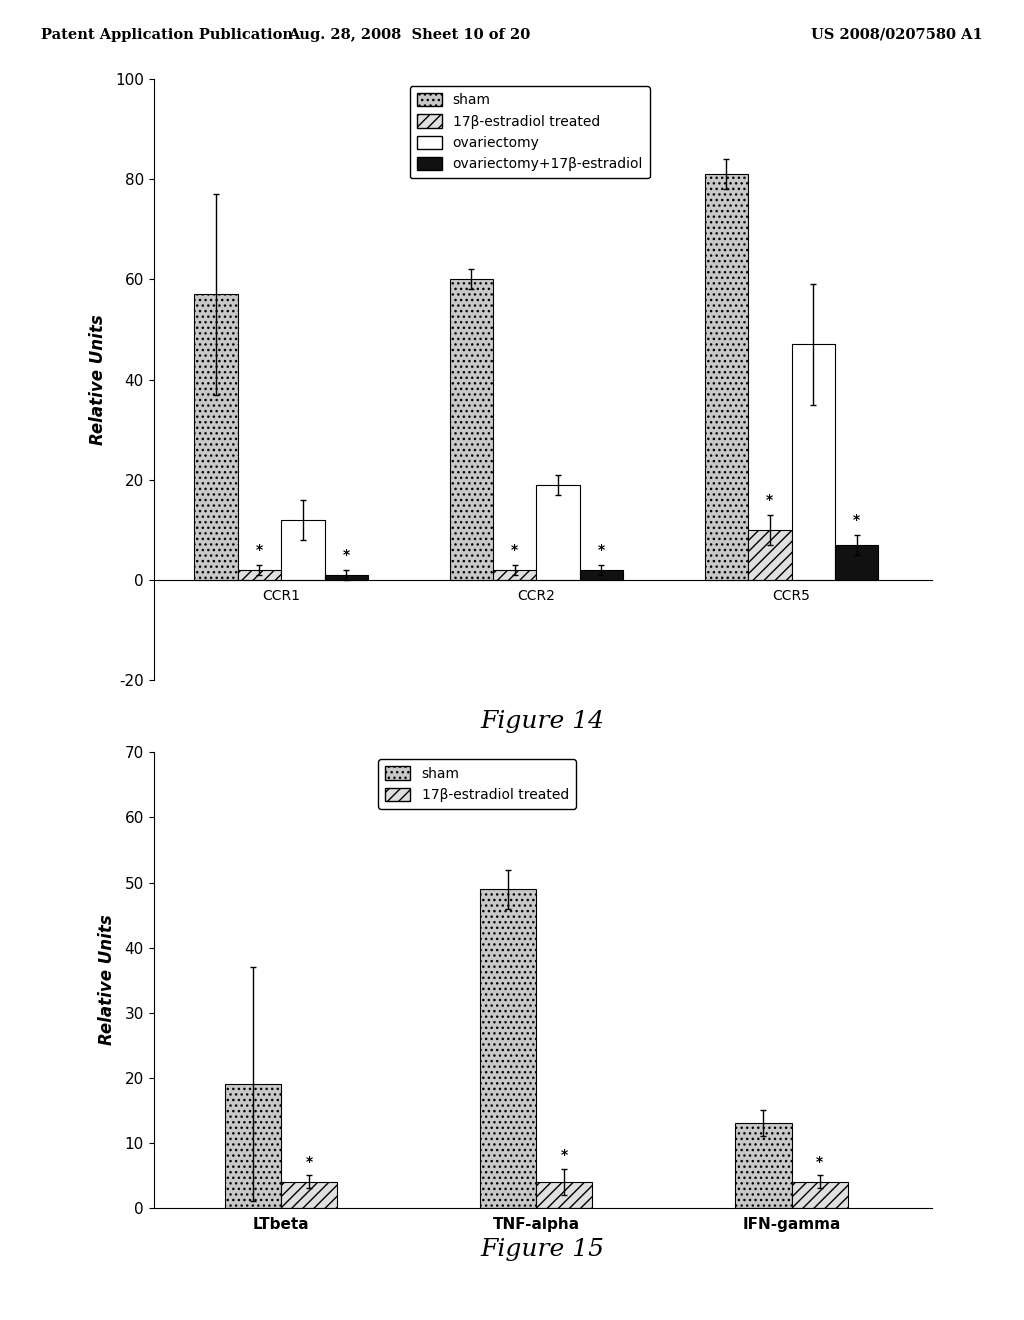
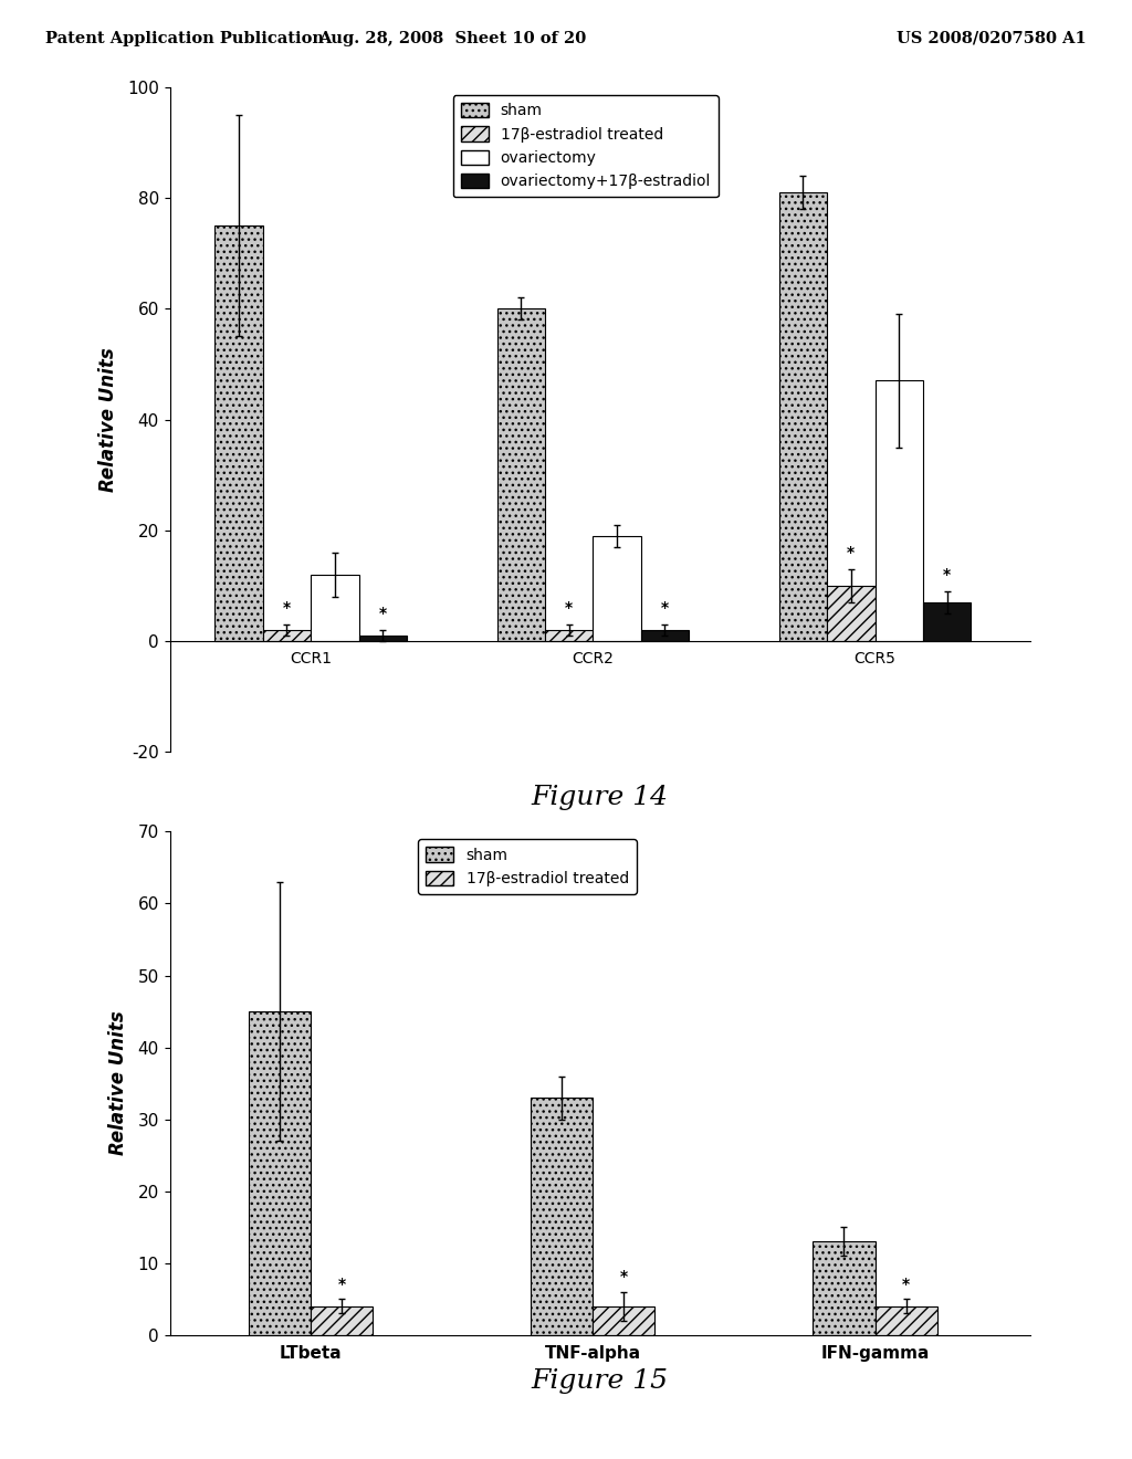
sham/CCR1: 57 -> 75
sham/LTbeta: 19 -> 45
sham/TNF-alpha: 49 -> 33
